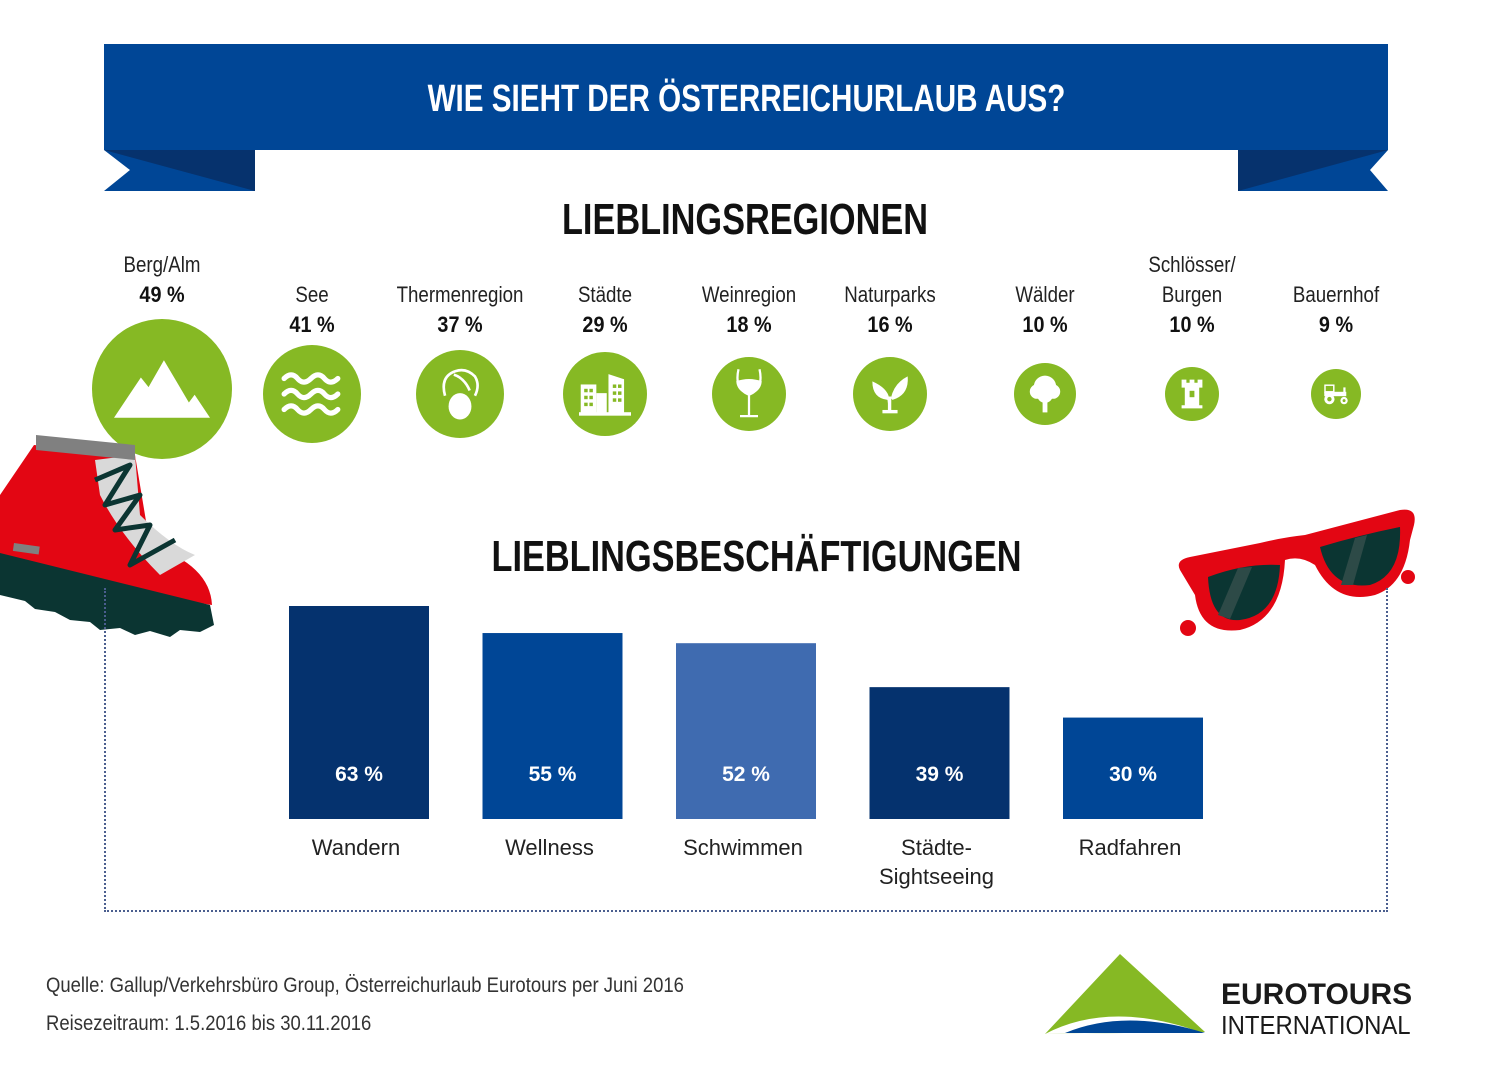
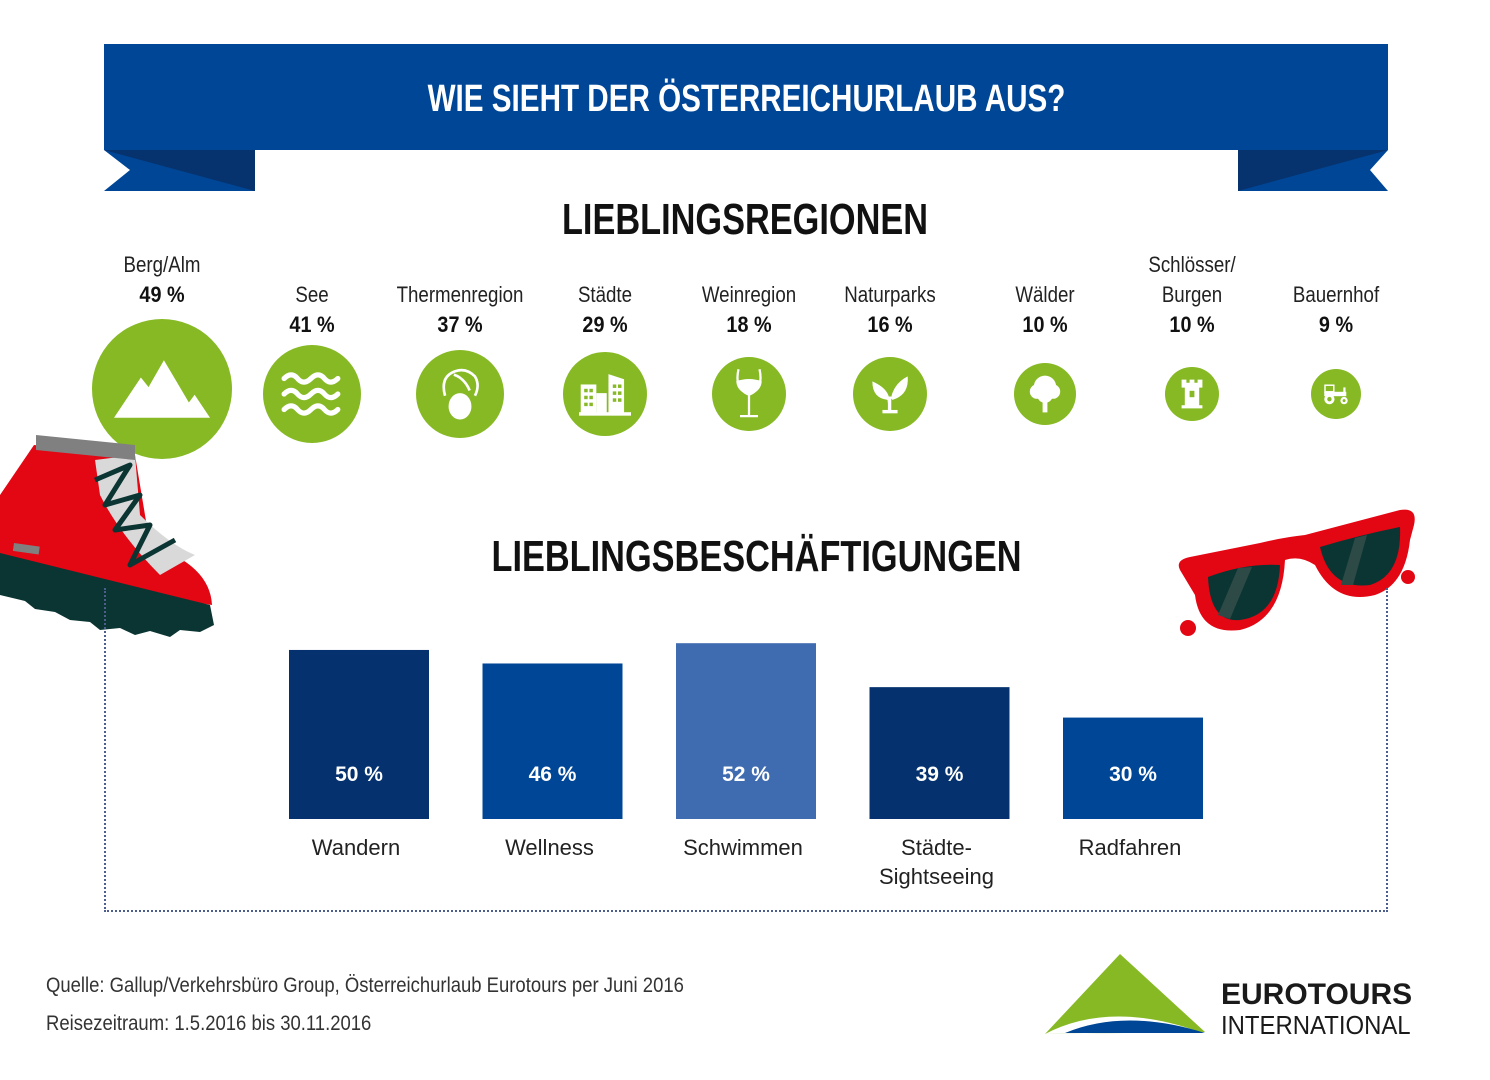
Wandern: 63 -> 50
Wellness: 55 -> 46
